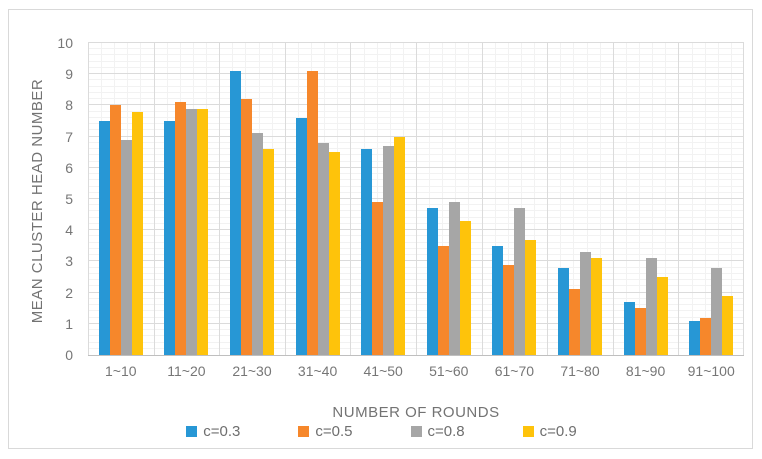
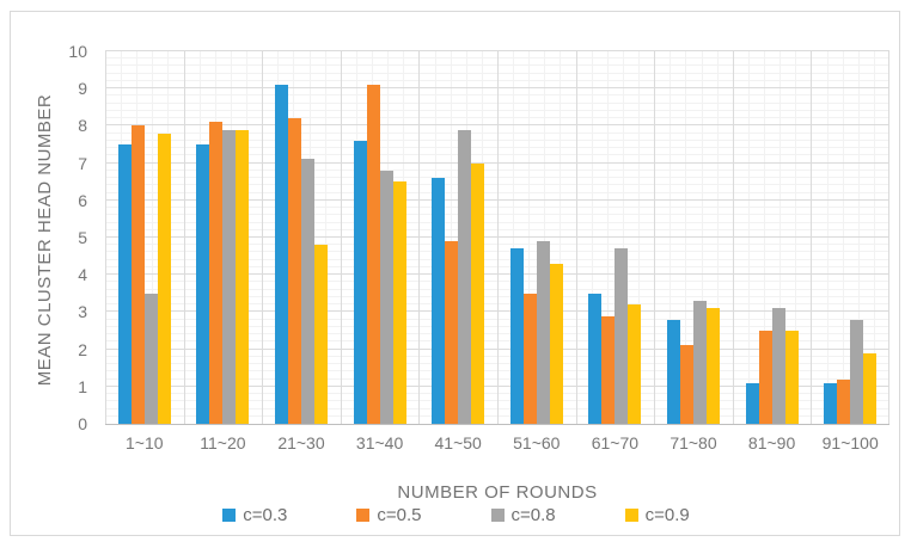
c=0.8/1~10: 6.9 -> 3.5
c=0.9/21~30: 6.6 -> 4.8
c=0.8/41~50: 6.7 -> 7.9
c=0.9/61~70: 3.7 -> 3.2
c=0.3/81~90: 1.7 -> 1.1
c=0.5/81~90: 1.5 -> 2.5
